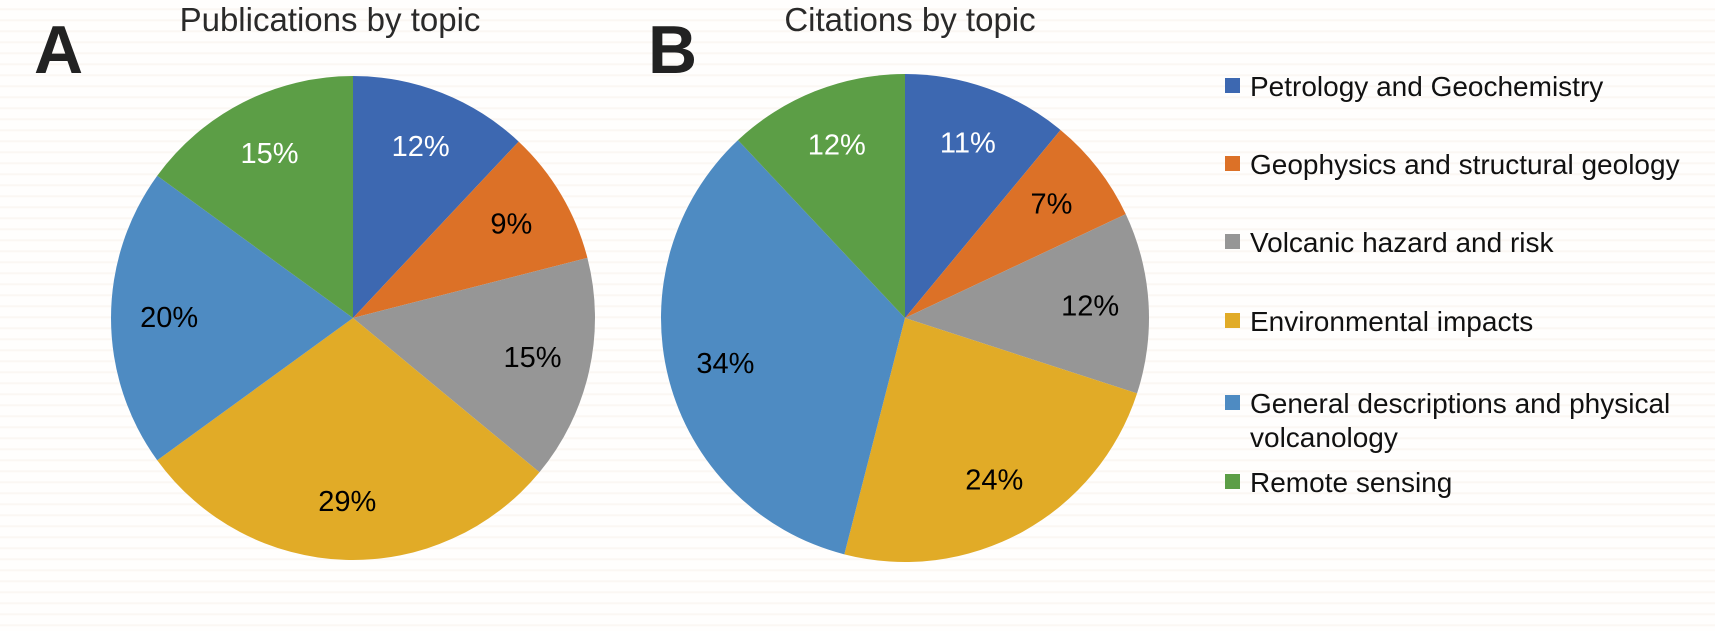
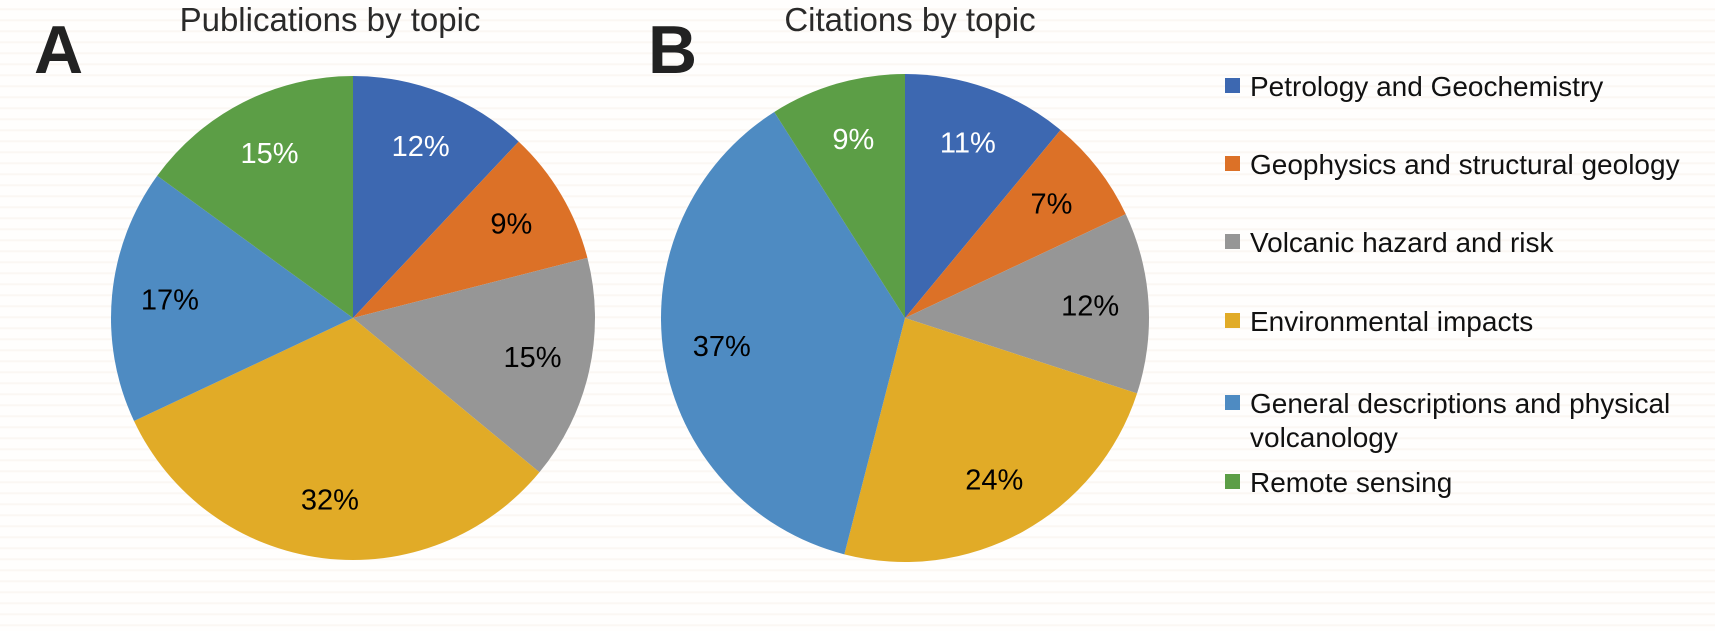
Publications by topic/Environmental impacts: 29% -> 32%
Publications by topic/General descriptions and physical volcanology: 20% -> 17%
Citations by topic/General descriptions and physical volcanology: 34% -> 37%
Citations by topic/Remote sensing: 12% -> 9%
